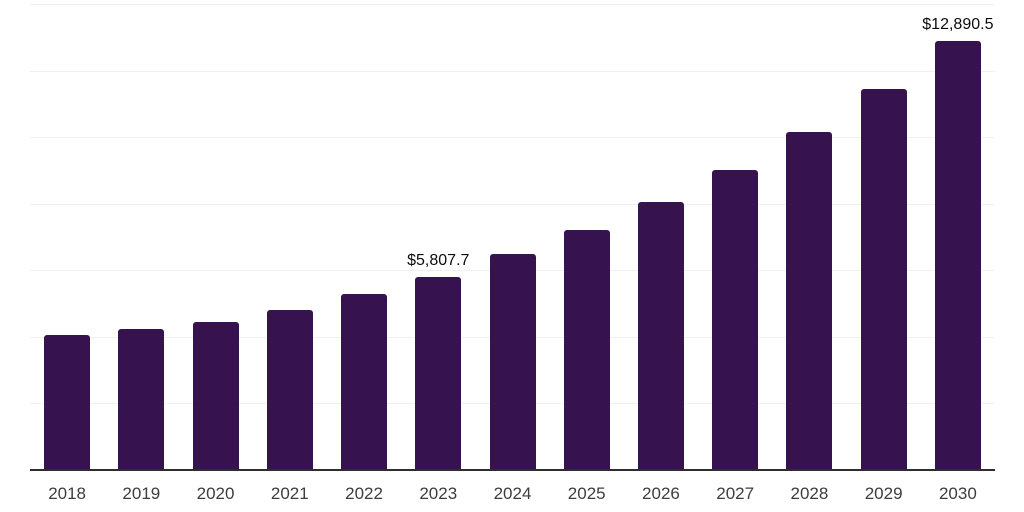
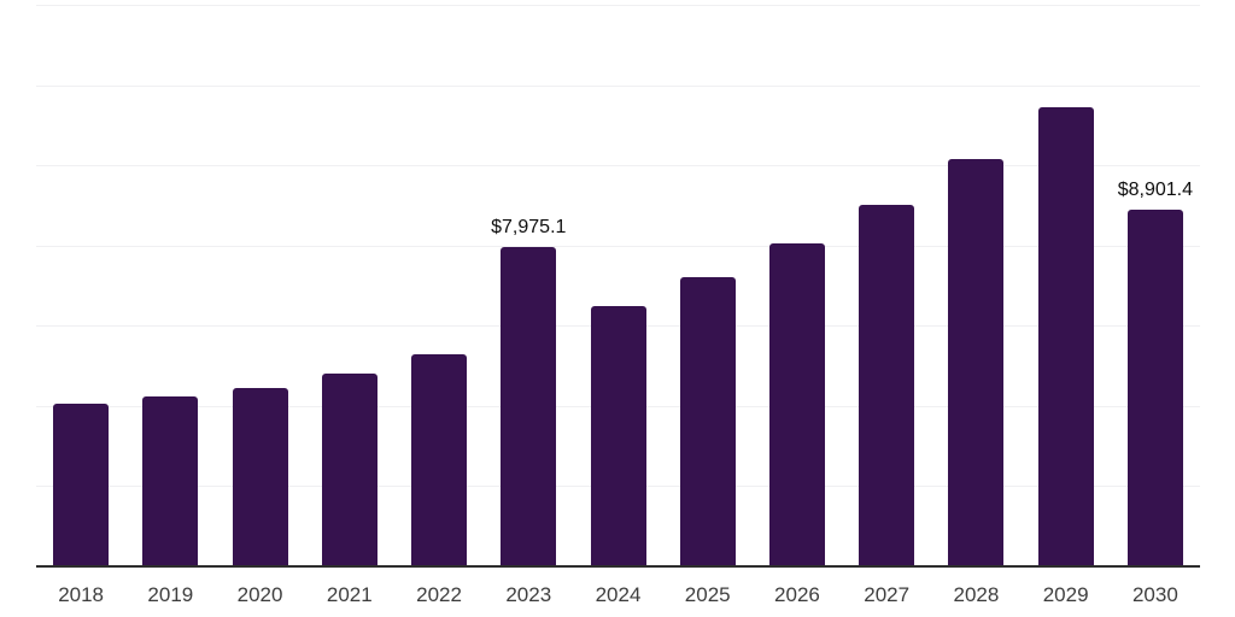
2023: $5,807.7 -> $7,975.1
2030: $12,890.5 -> $8,901.4
